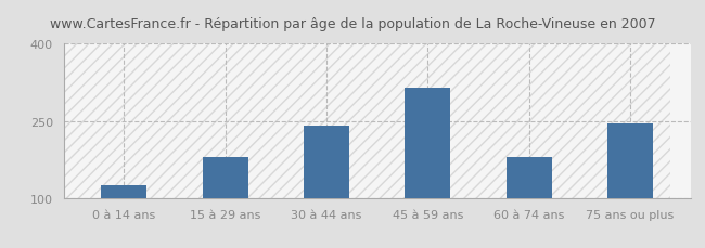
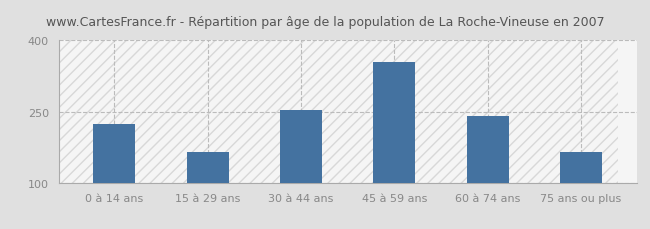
0 à 14 ans: 125 -> 225
15 à 29 ans: 180 -> 165
30 à 44 ans: 240 -> 253
45 à 59 ans: 315 -> 355
60 à 74 ans: 180 -> 240
75 ans ou plus: 245 -> 165
